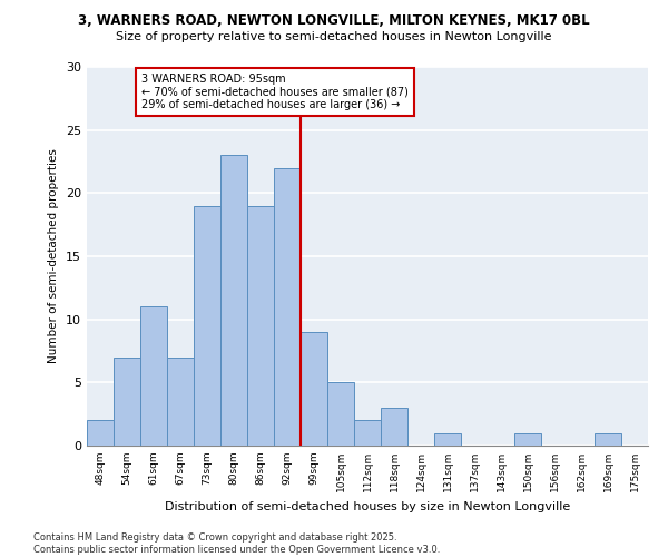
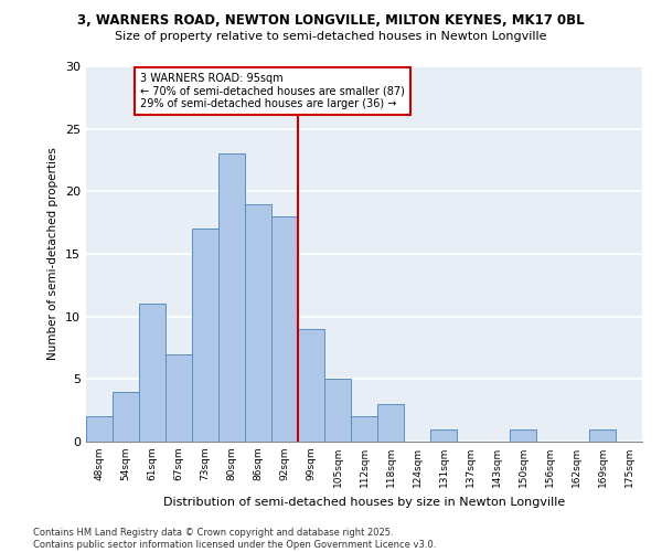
54sqm: 7 -> 4
73sqm: 19 -> 17
92sqm: 22 -> 18
